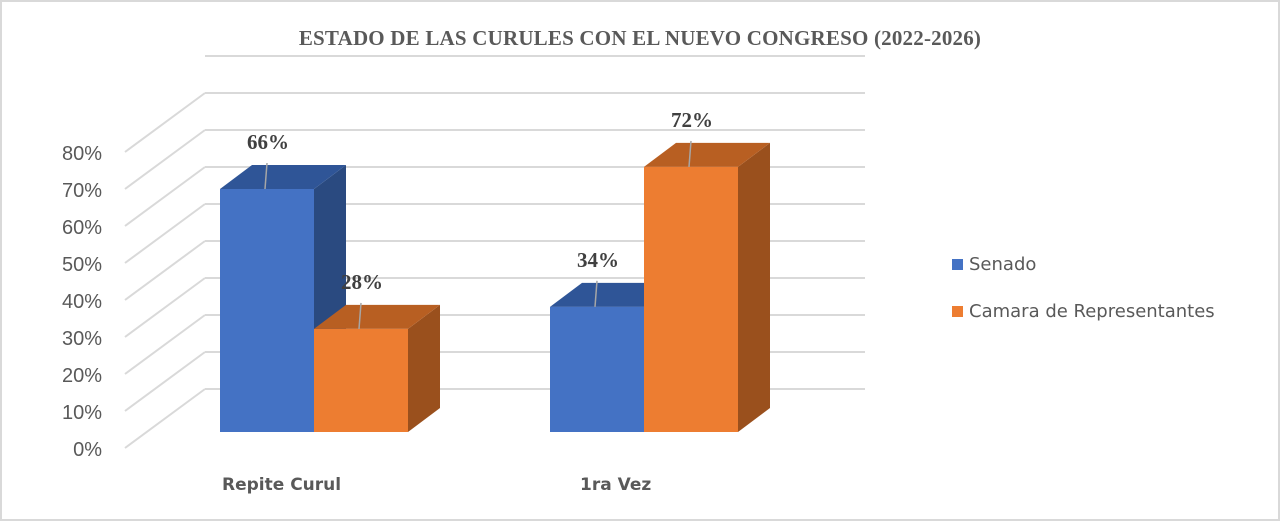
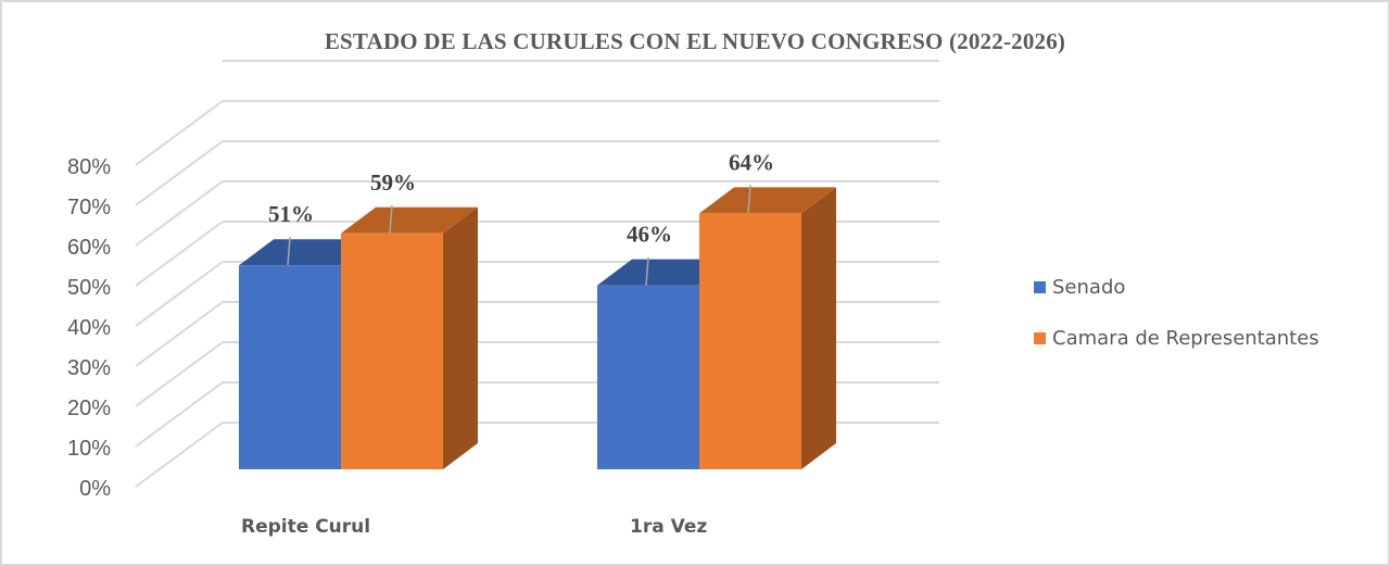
Senado/Repite Curul: 66% -> 51%
Camara de Representantes/Repite Curul: 28% -> 59%
Senado/1ra Vez: 34% -> 46%
Camara de Representantes/1ra Vez: 72% -> 64%
